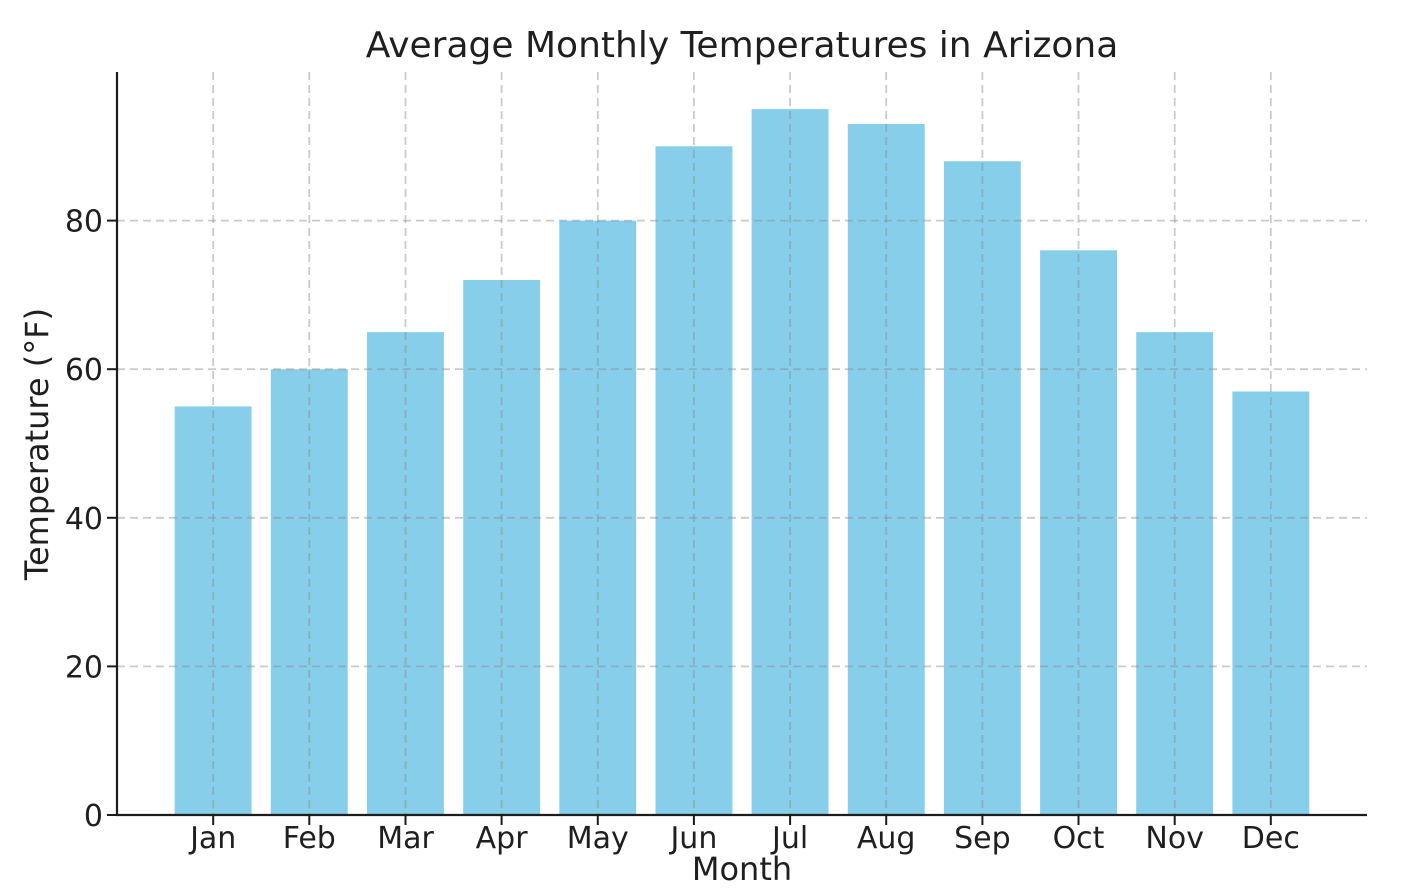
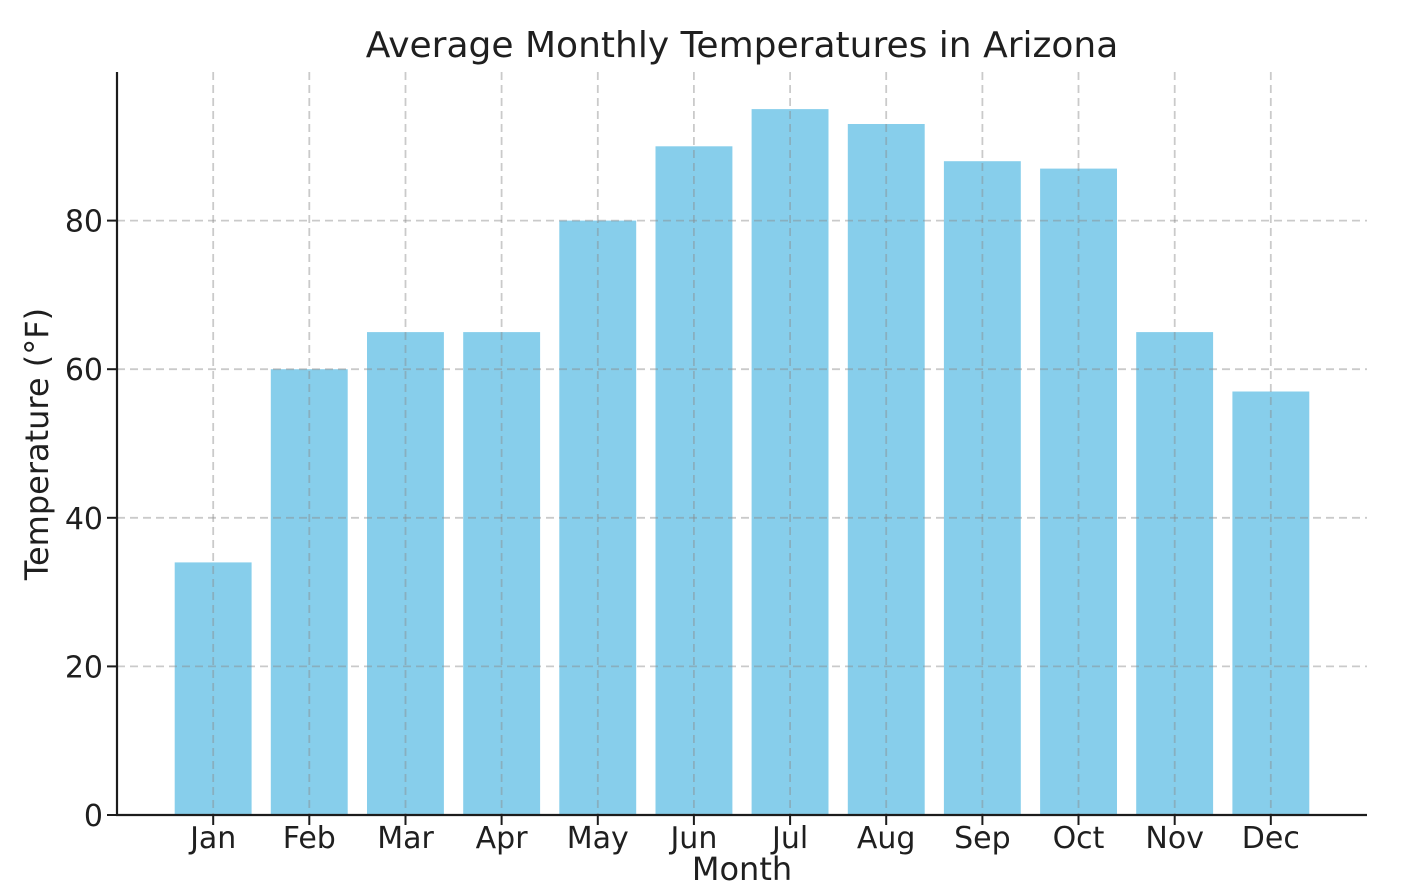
Jan: 55 -> 34
Apr: 72 -> 65
Oct: 76 -> 87
